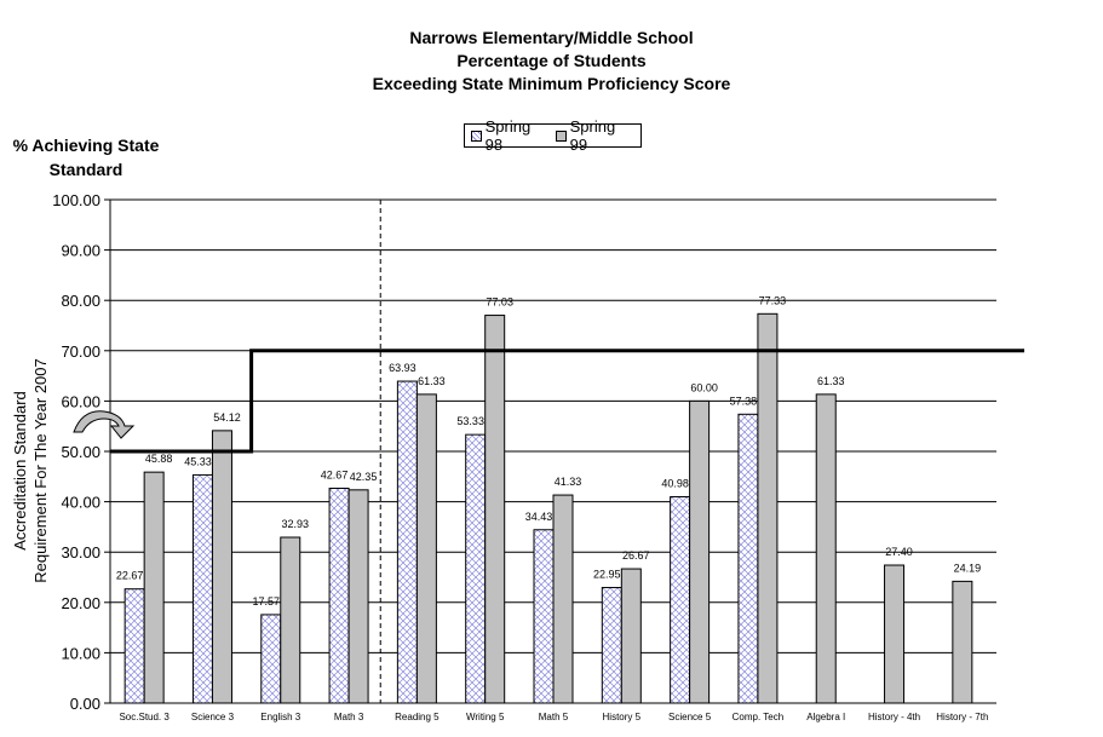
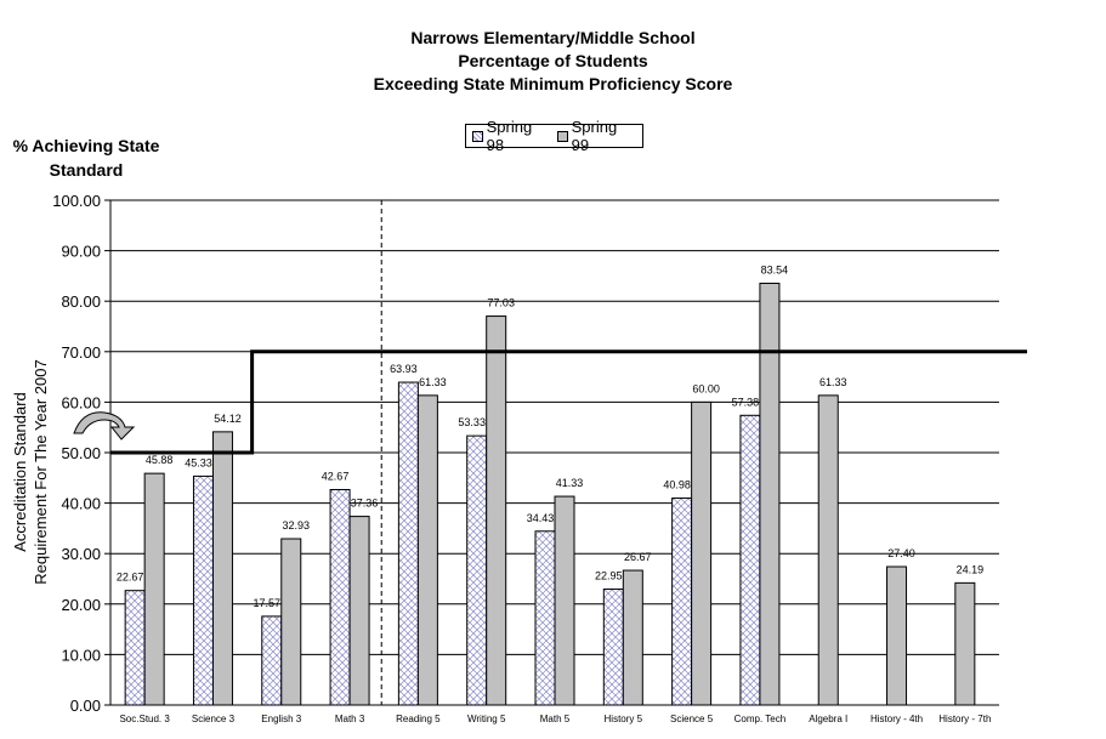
Spring 99/Math 3: 42.35 -> 37.36
Spring 99/Comp. Tech: 77.33 -> 83.54
